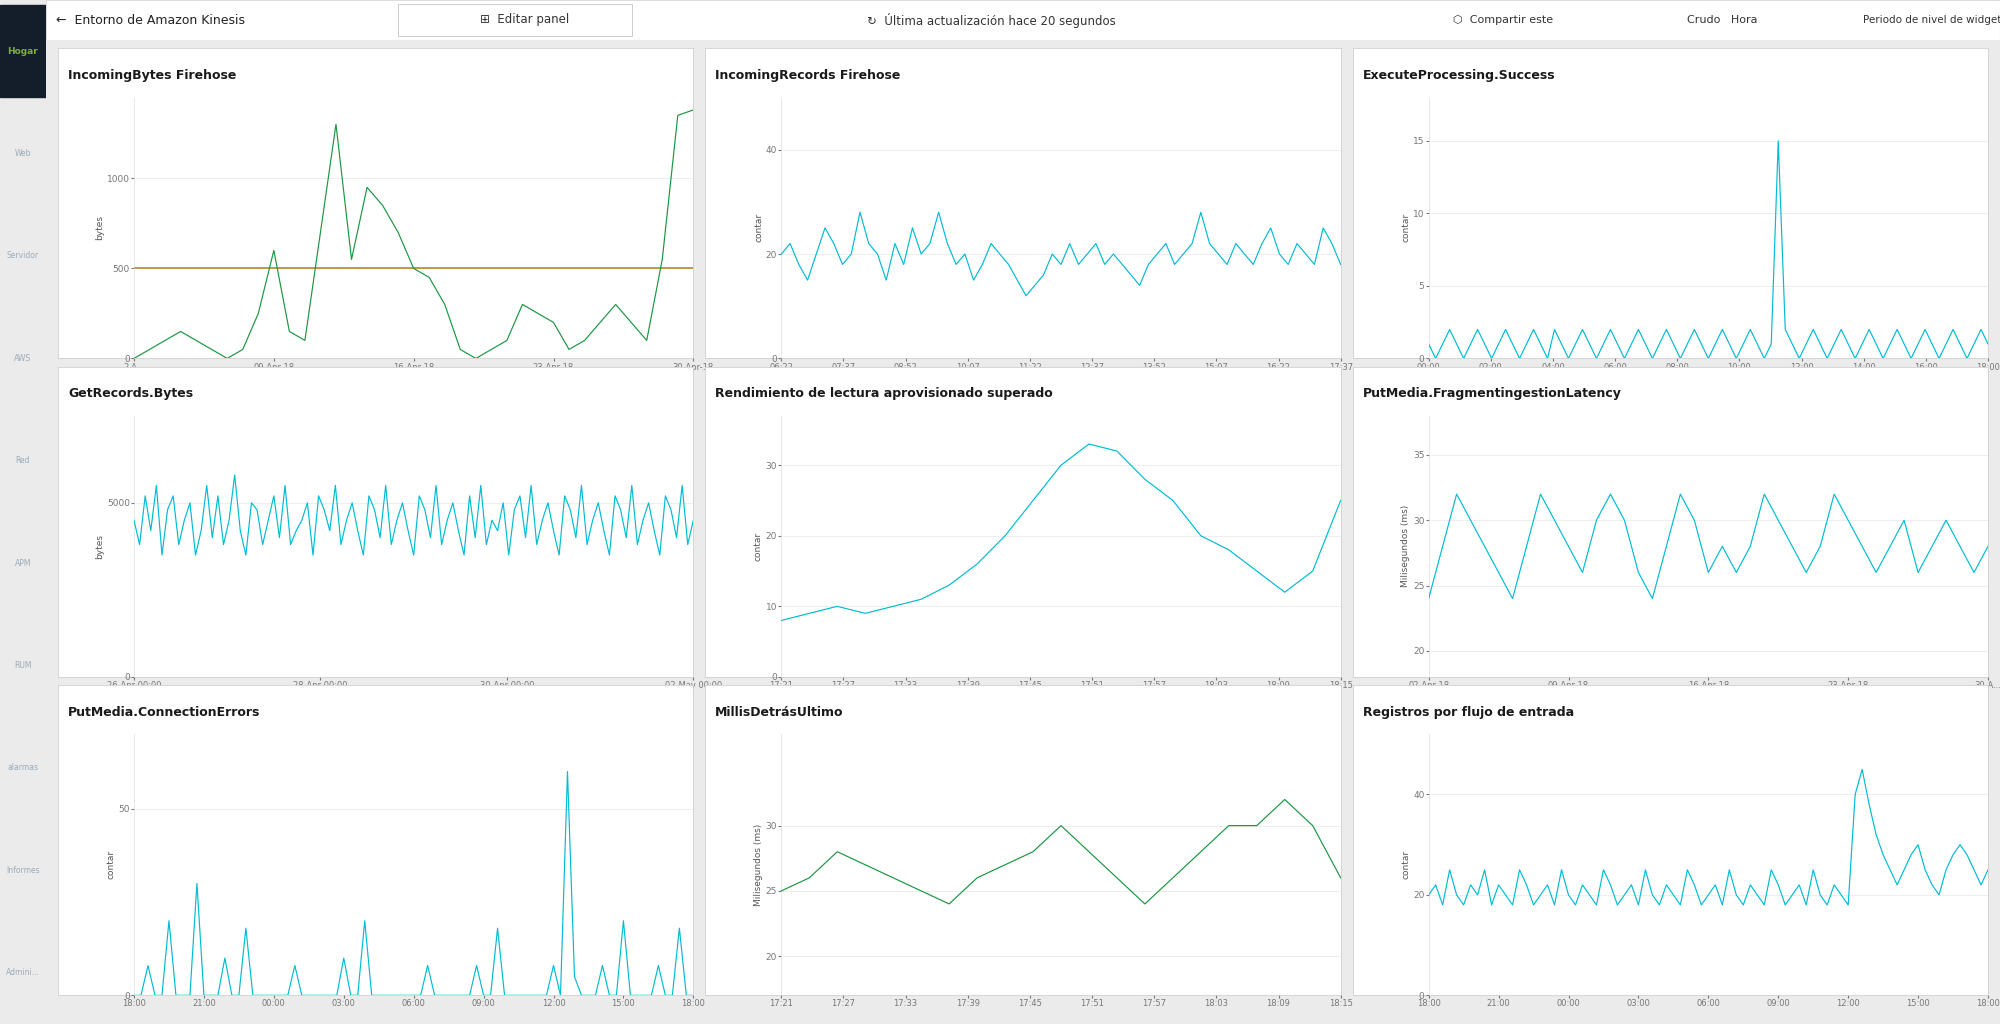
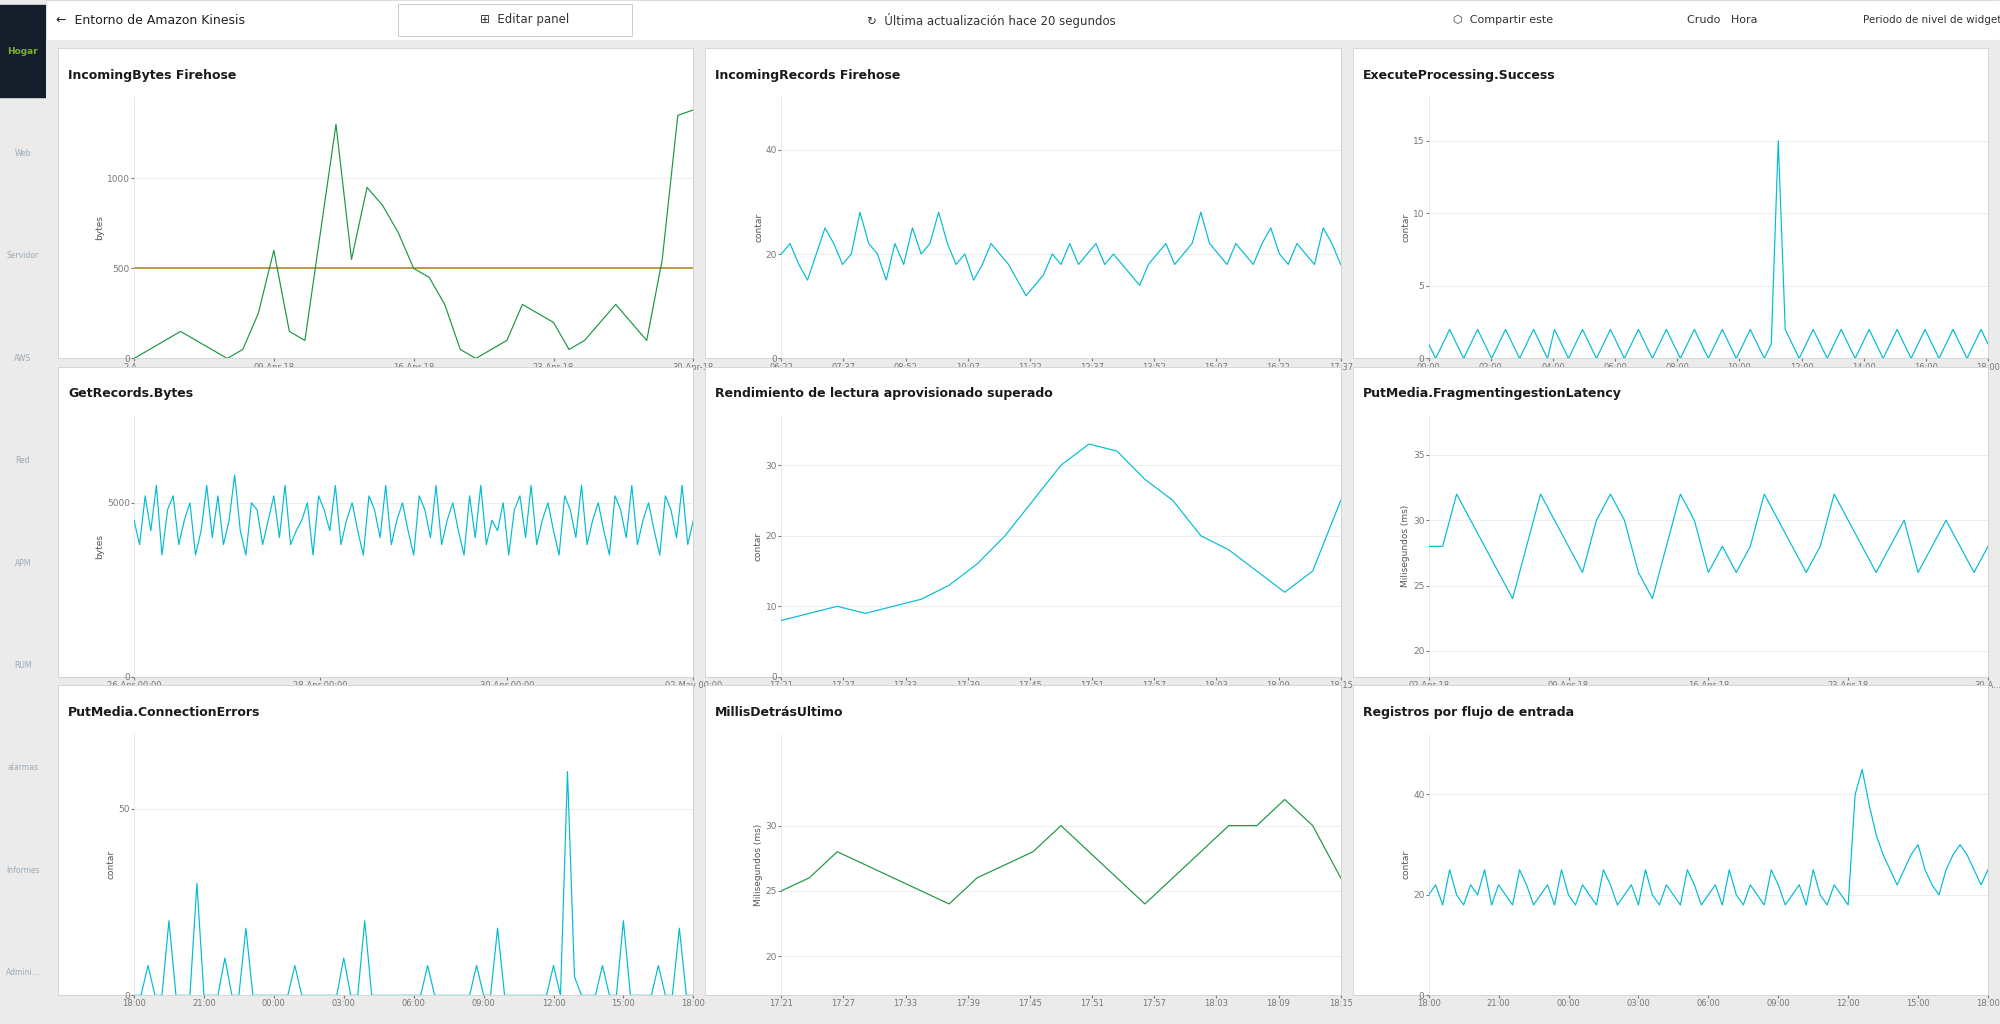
02-Apr-18: 24 -> 28
